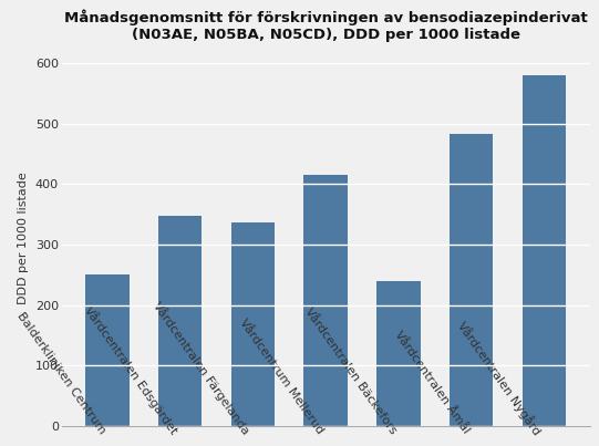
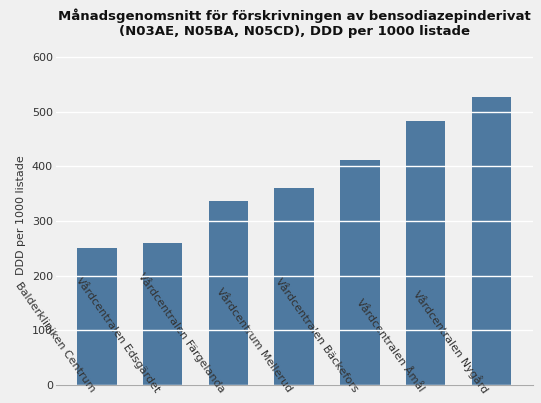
Vårdcentralen Edsgärdet: 348 -> 260
Vårdcentrum Mellerud: 416 -> 360
Vårdcentralen Bäckefors: 240 -> 412
Vårdcentralen Nygård: 580 -> 527
